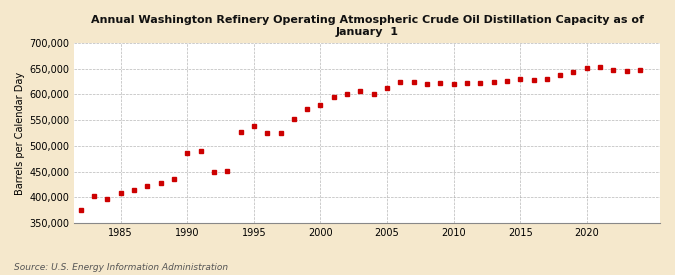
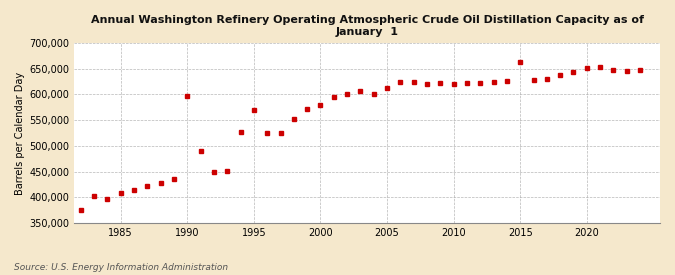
1990: 487,000 -> 596,000
1995: 538,000 -> 570,000
2015: 630,000 -> 662,000
